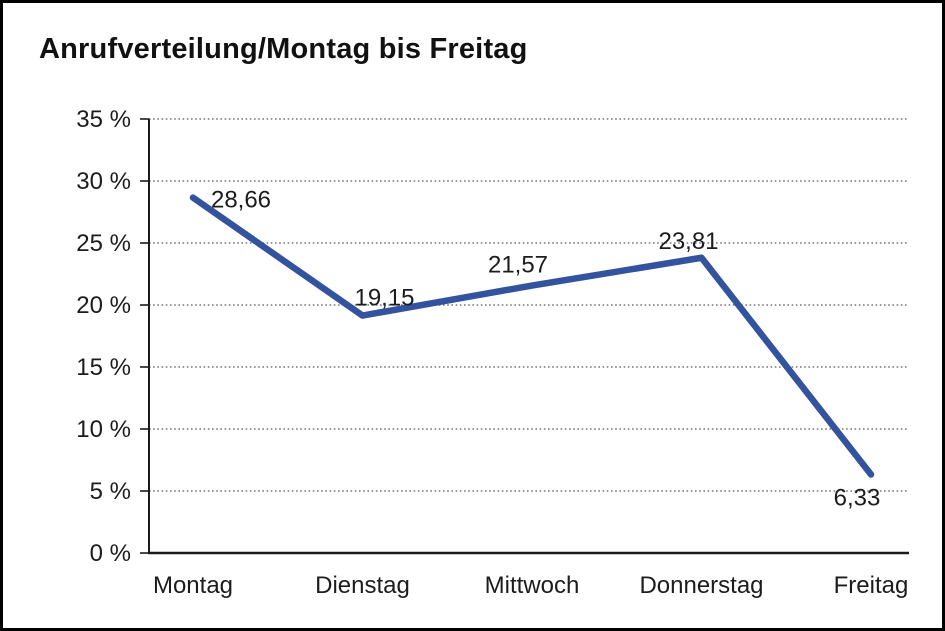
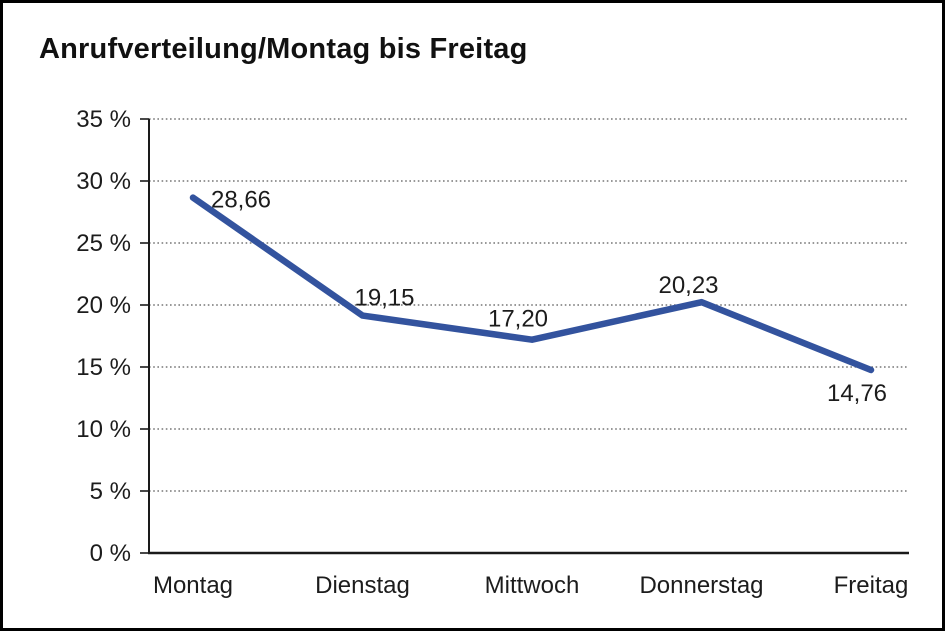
Mittwoch: 21,57 -> 17,20
Donnerstag: 23,81 -> 20,23
Freitag: 6,33 -> 14,76
